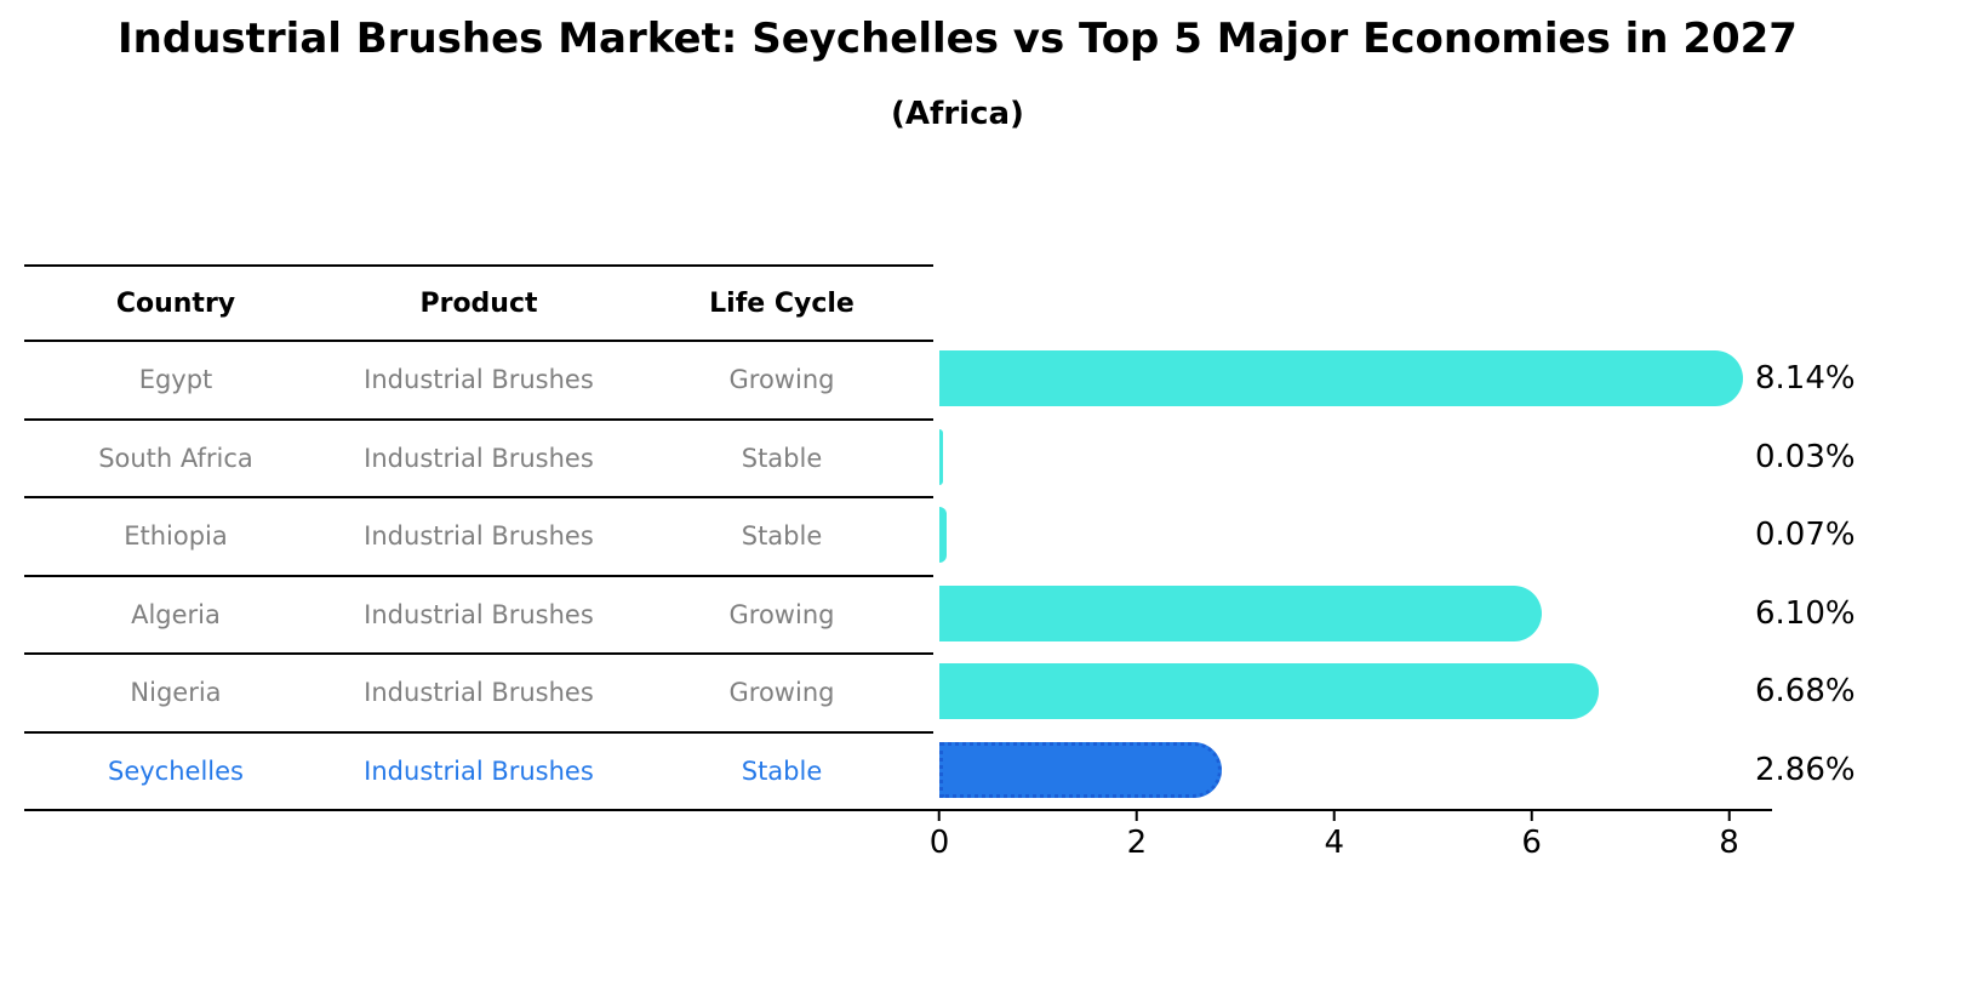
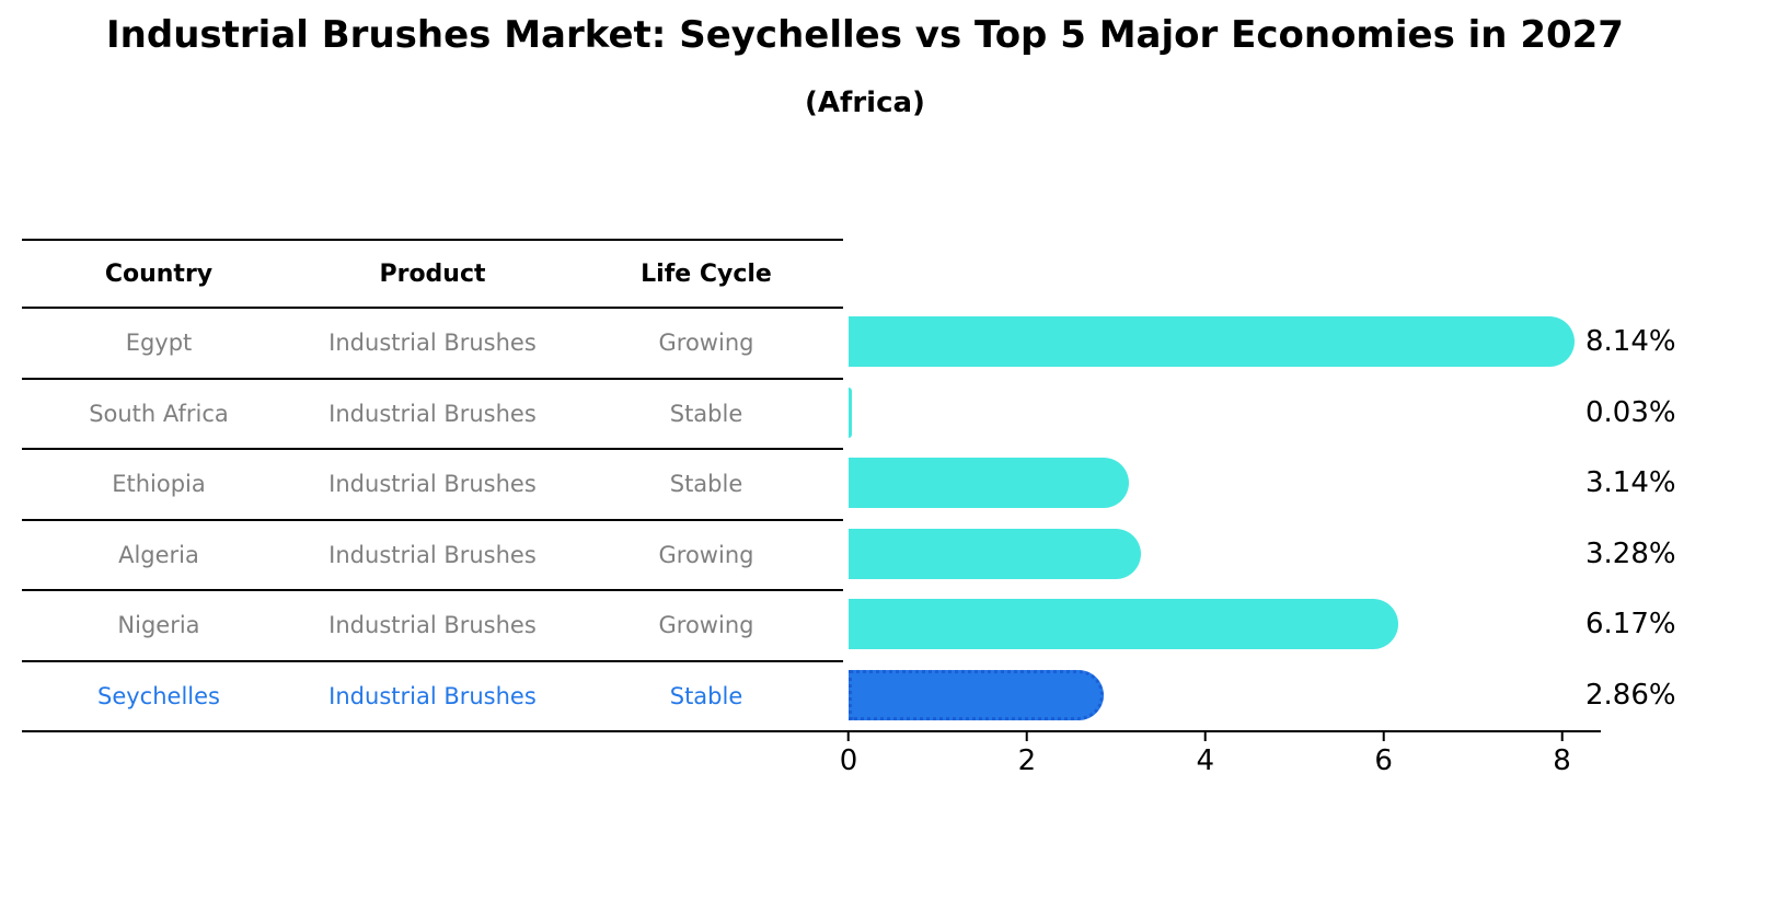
Ethiopia: 0.07% -> 3.14%
Algeria: 6.10% -> 3.28%
Nigeria: 6.68% -> 6.17%
